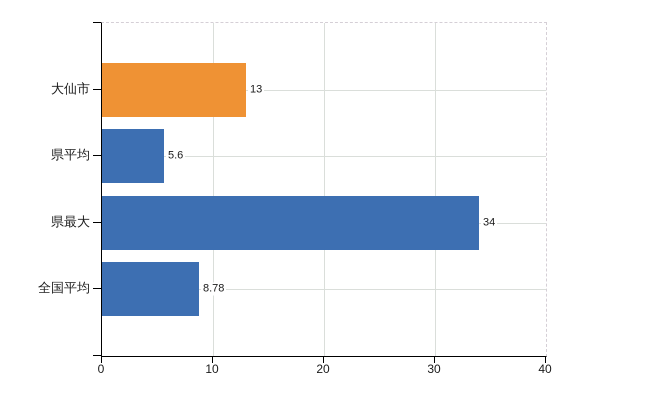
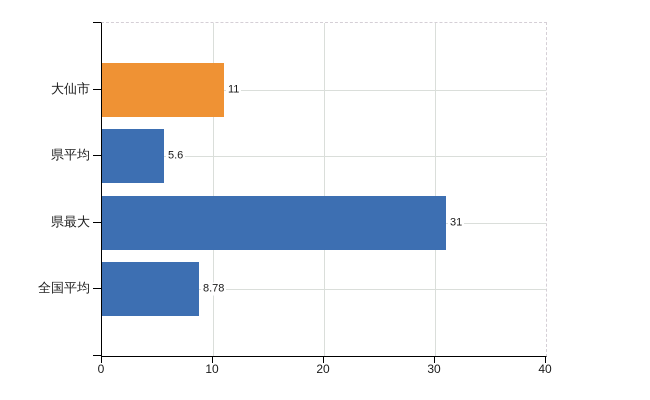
大仙市: 13 -> 11
県最大: 34 -> 31
